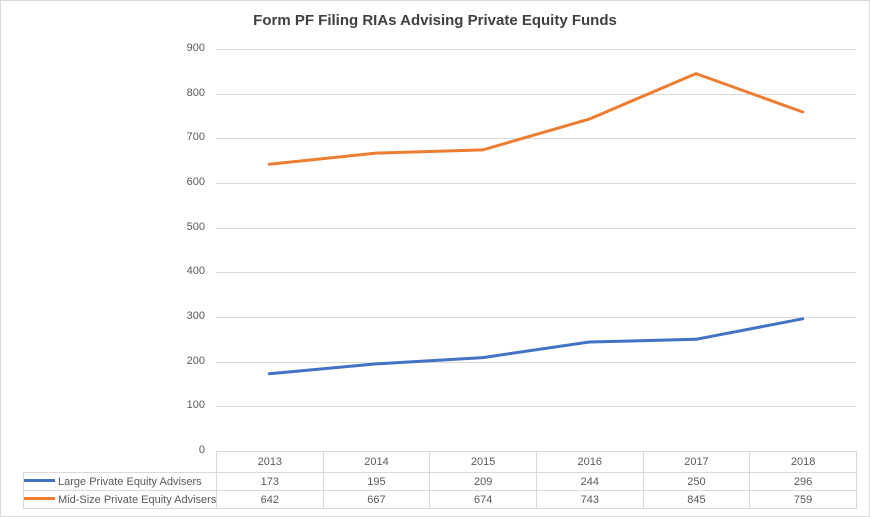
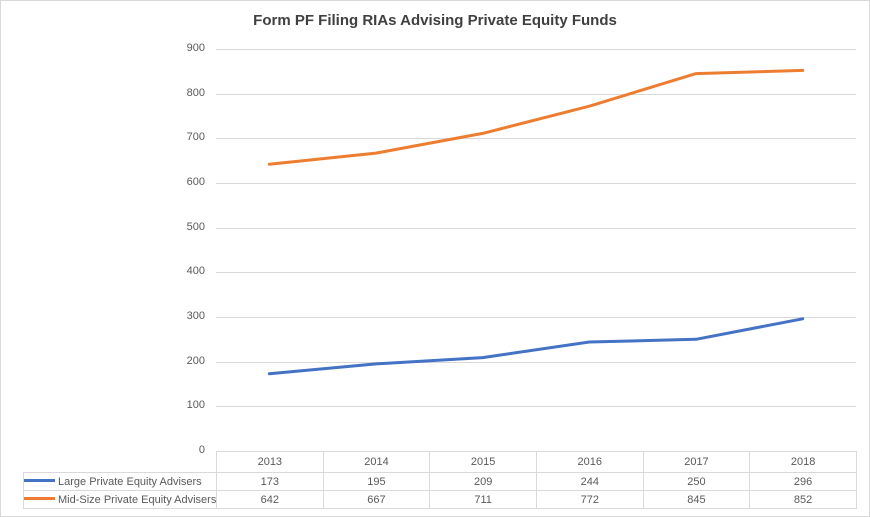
Mid-Size Private Equity Advisers/2015: 674 -> 711
Mid-Size Private Equity Advisers/2016: 743 -> 772
Mid-Size Private Equity Advisers/2018: 759 -> 852
